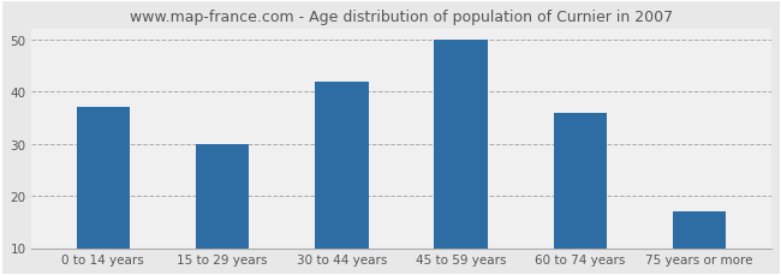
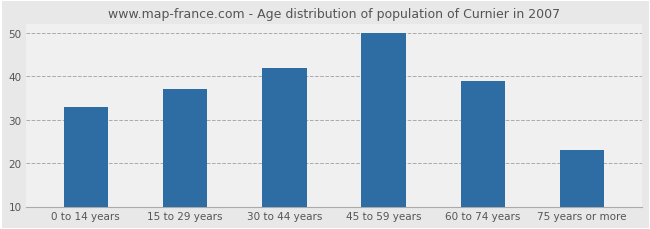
0 to 14 years: 37 -> 33
15 to 29 years: 30 -> 37
60 to 74 years: 36 -> 39
75 years or more: 17 -> 23
